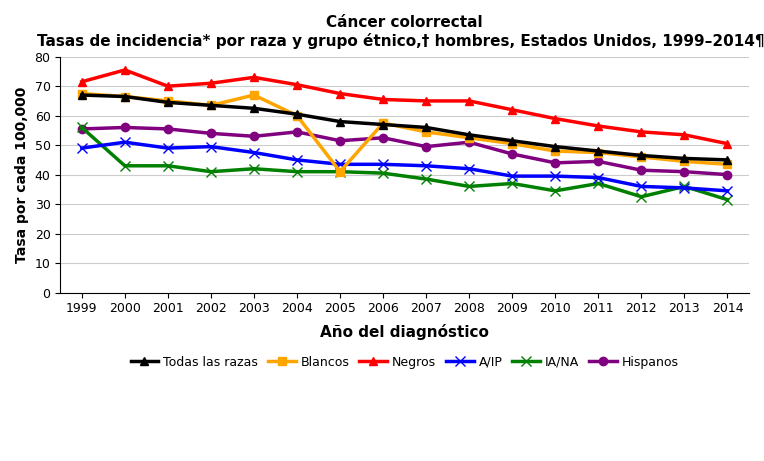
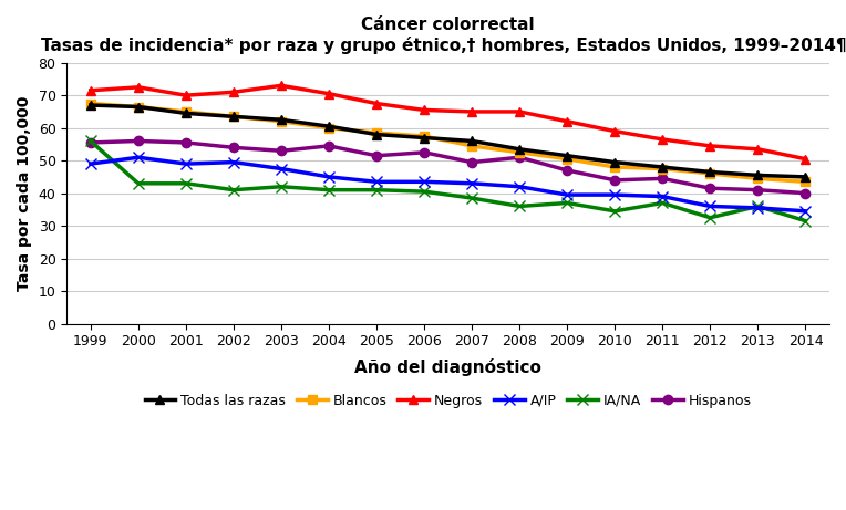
Negros/2000: 75.5 -> 72.5
Blancos/2003: 67.0 -> 62.0
Blancos/2005: 41.0 -> 58.5
